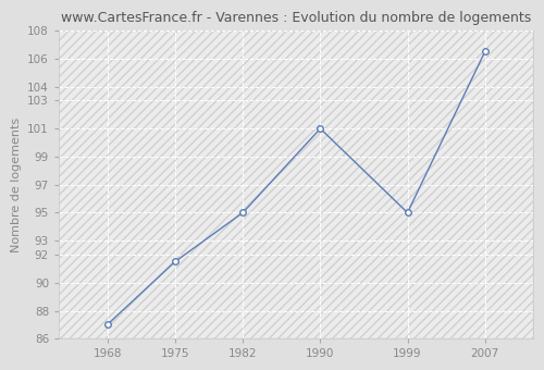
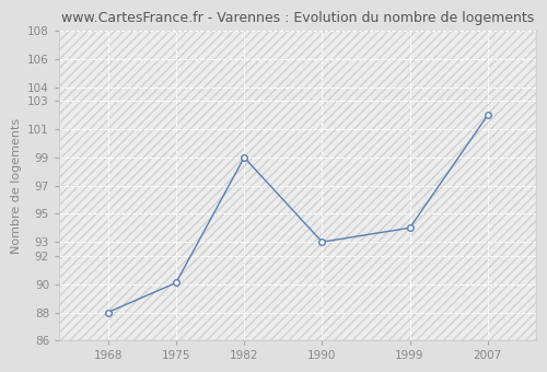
1968: 87.0 -> 88.0
1975: 91.5 -> 90.1
1982: 95.0 -> 99.0
1990: 101.0 -> 93.0
1999: 95.0 -> 94.0
2007: 106.5 -> 102.0
